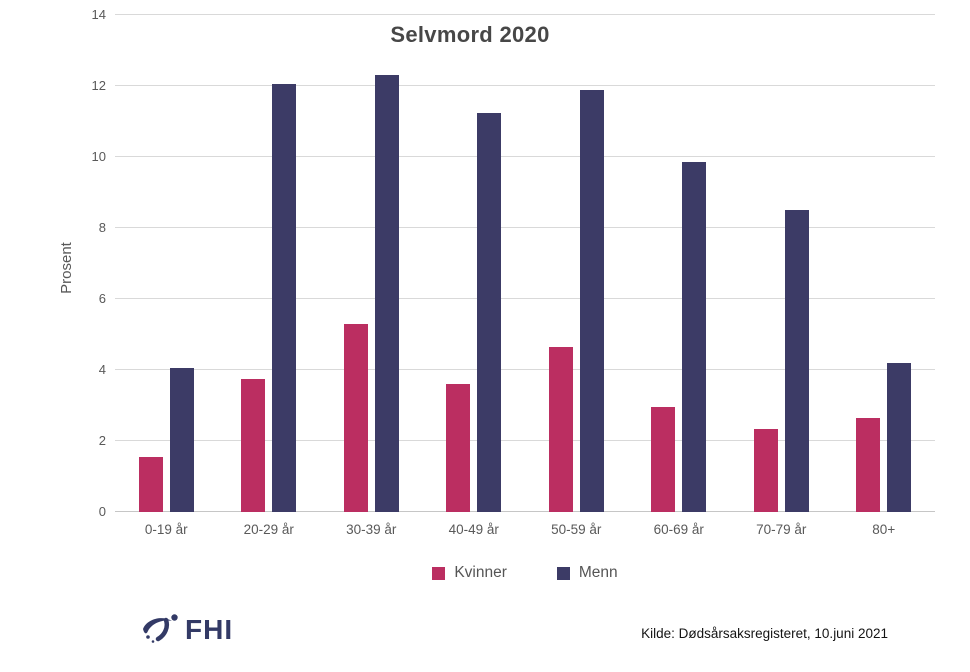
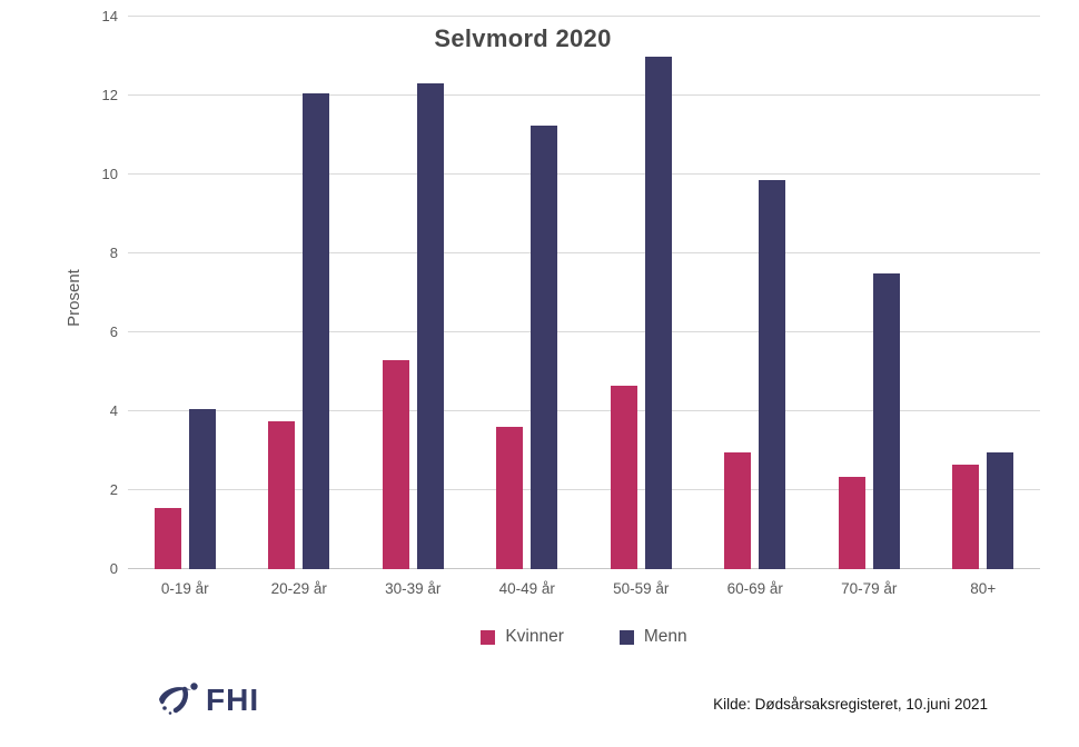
Menn/50-59 år: 11.9 -> 13.0
Menn/70-79 år: 8.5 -> 7.5
Menn/80+: 4.2 -> 3.0
